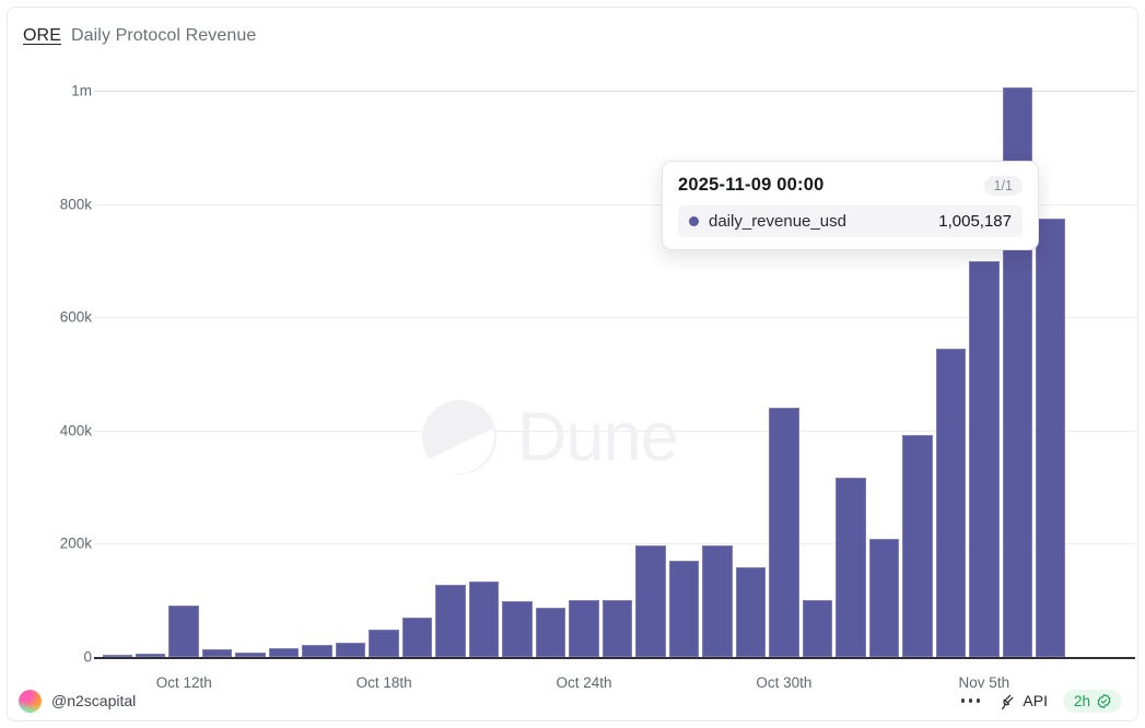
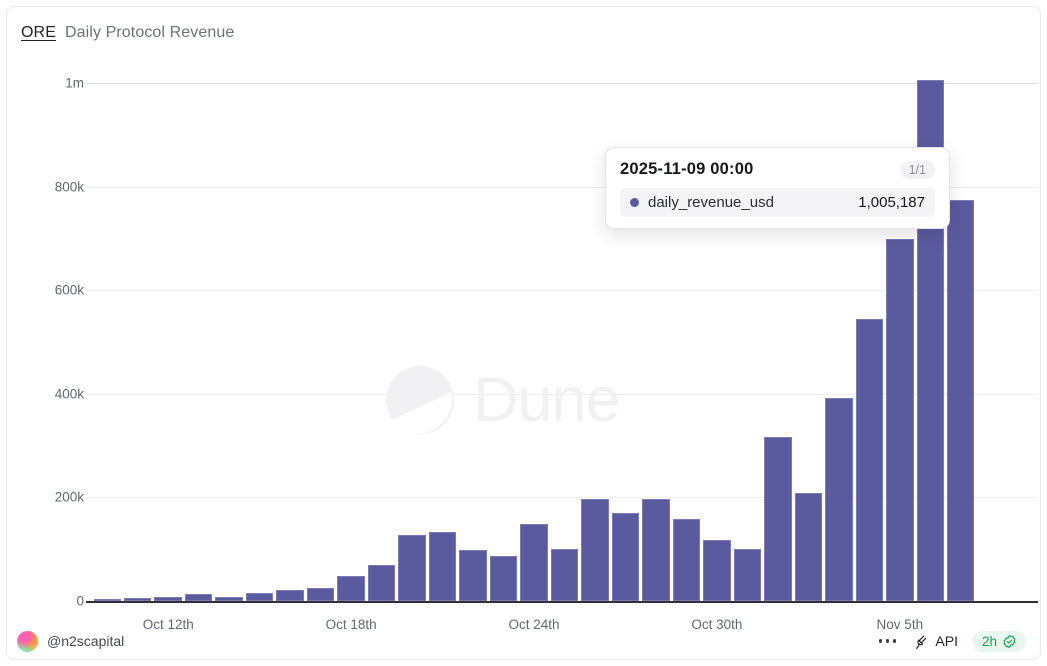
Oct 12th: 90k -> 10k
Oct 24th: 100k -> 150k
Oct 30th: 440k -> 120k
